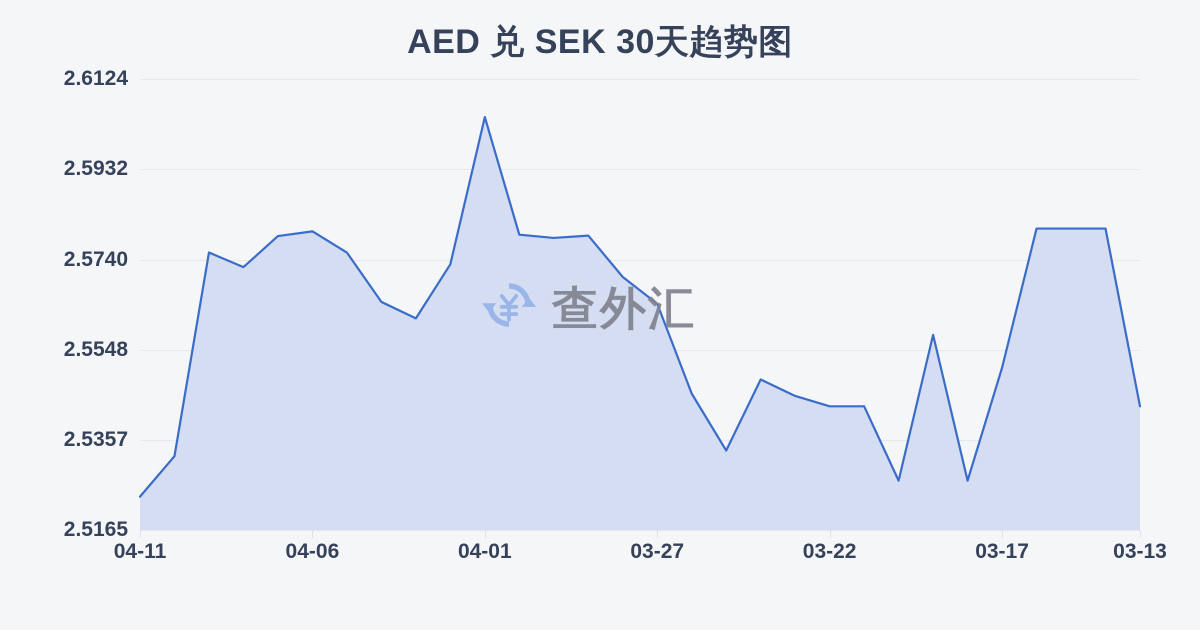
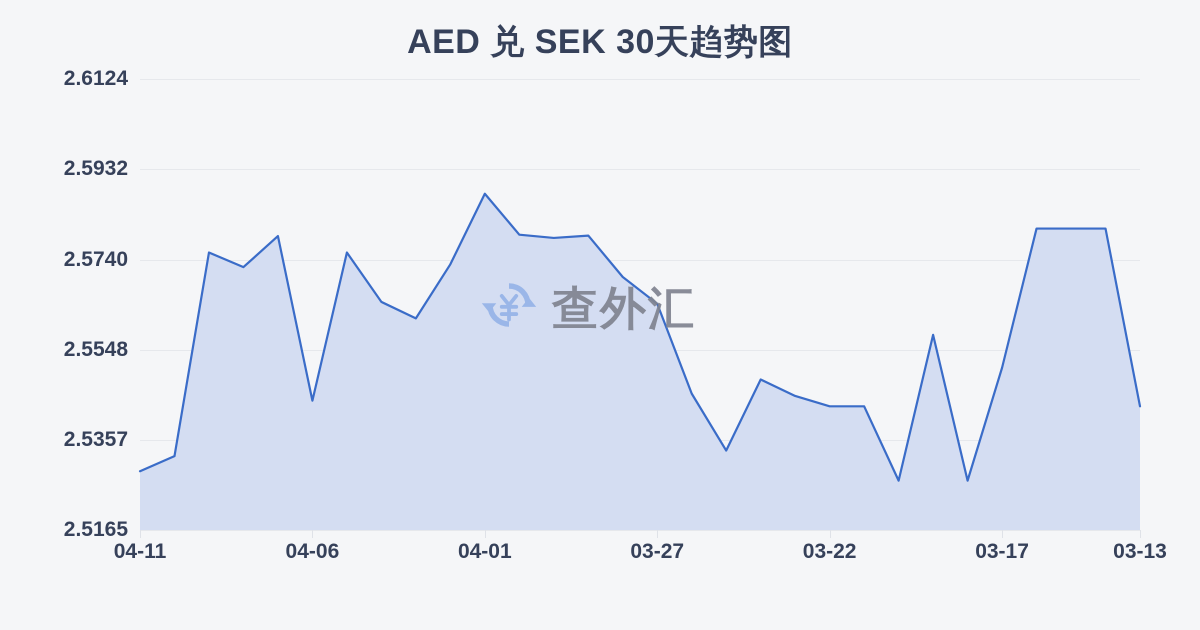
04-11: 2.524 -> 2.529
04-06: 2.580 -> 2.544
04-01: 2.604 -> 2.588
